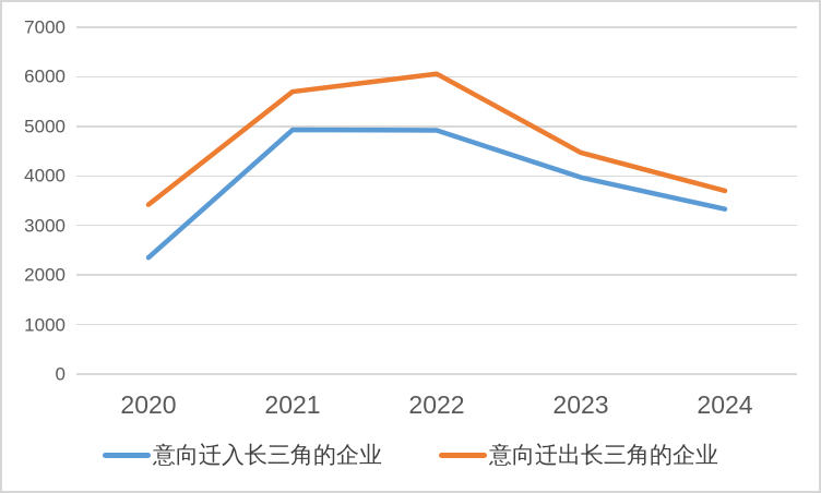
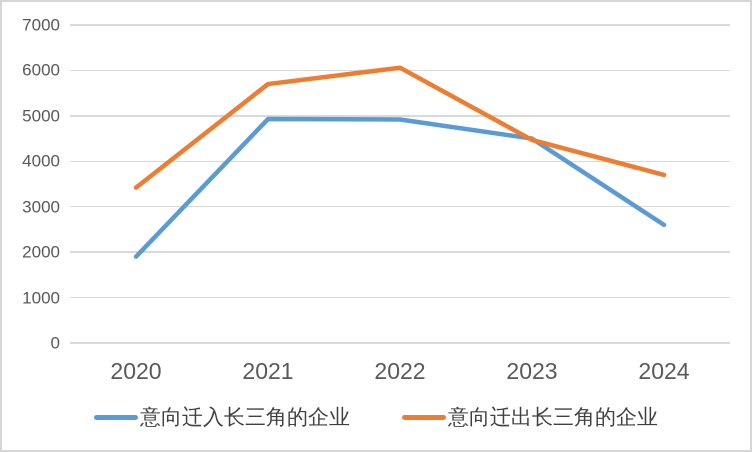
意向迁入长三角的企业/2020: 2400 -> 1900
意向迁入长三角的企业/2023: 4000 -> 4500
意向迁入长三角的企业/2024: 3300 -> 2600
